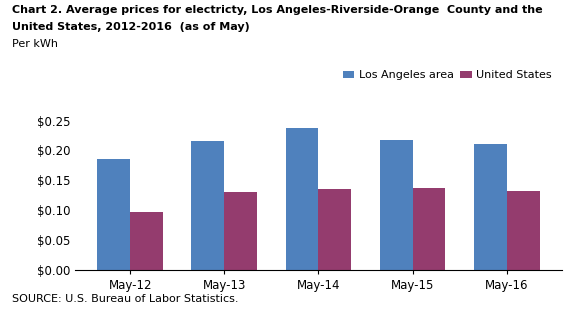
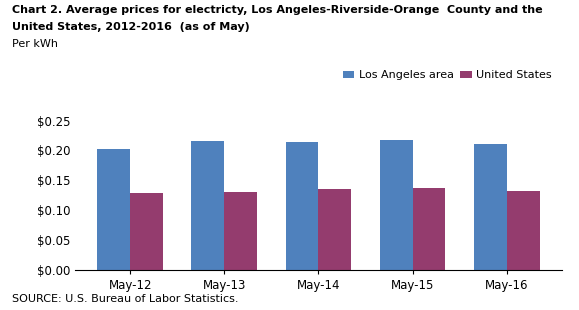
Los Angeles area/May-12: $0.186 -> $0.202
United States/May-12: $0.096 -> $0.128
Los Angeles area/May-14: $0.238 -> $0.215
